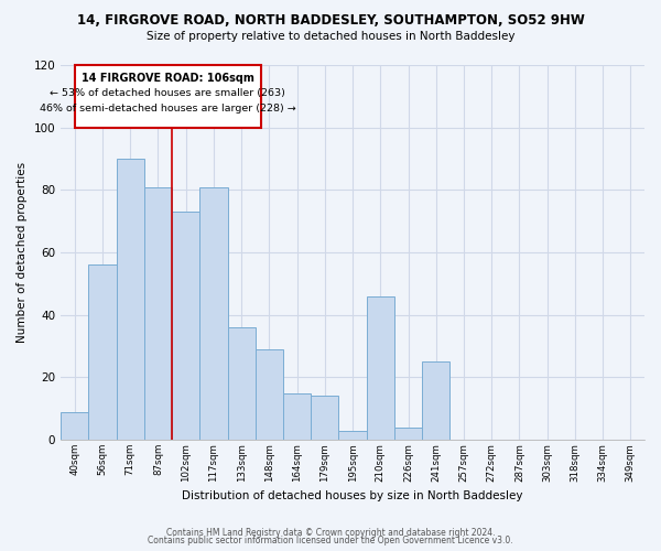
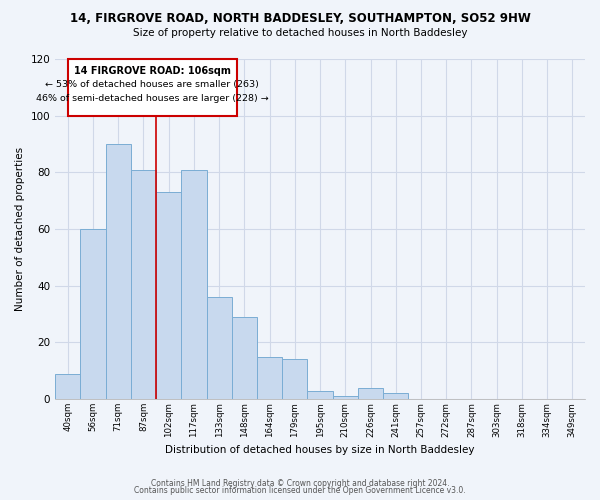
56sqm: 56 -> 60
210sqm: 46 -> 1
241sqm: 25 -> 2
